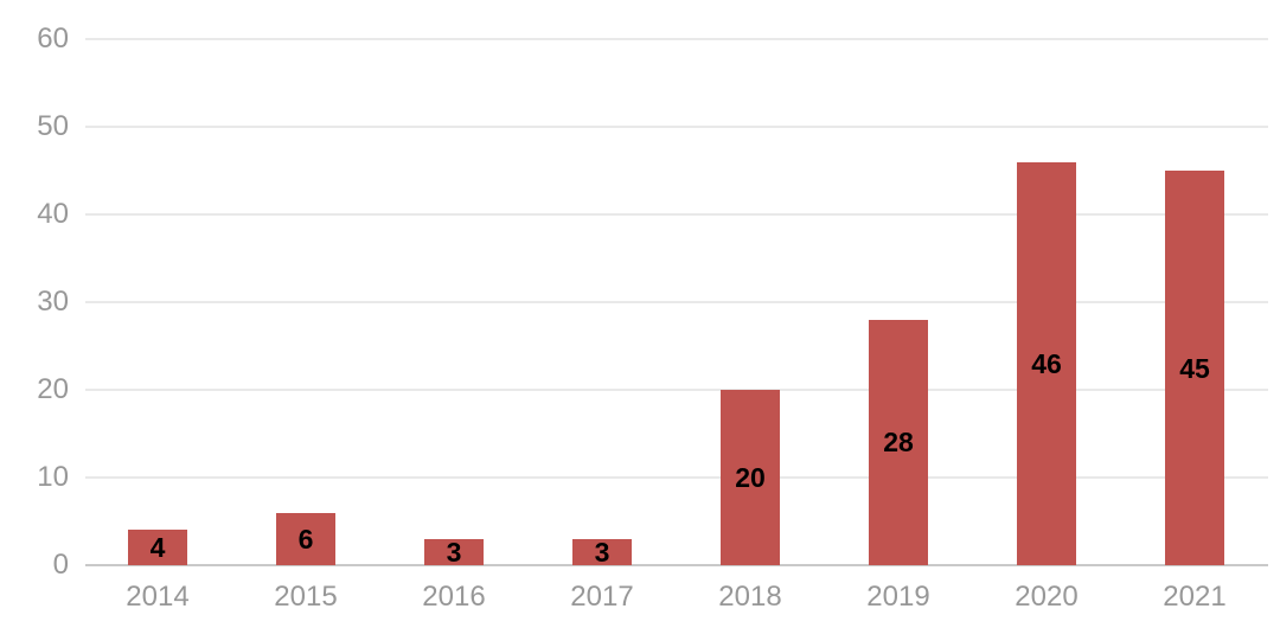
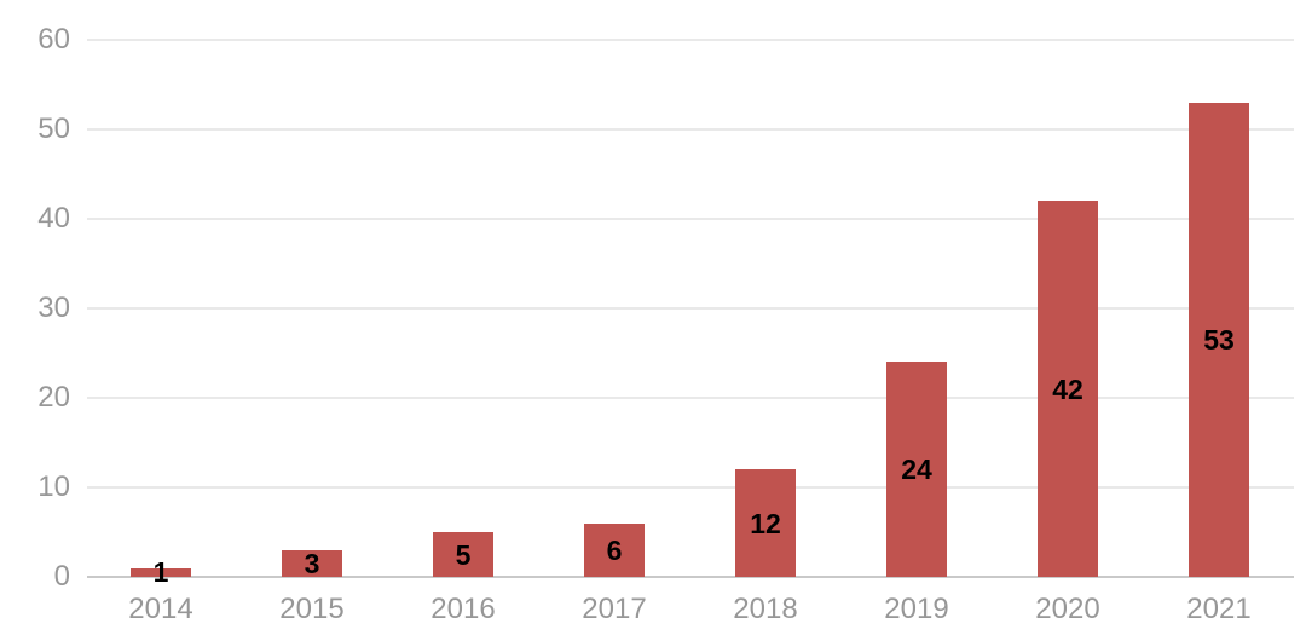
2014: 4 -> 1
2015: 6 -> 3
2016: 3 -> 5
2017: 3 -> 6
2018: 20 -> 12
2019: 28 -> 24
2020: 46 -> 42
2021: 45 -> 53
